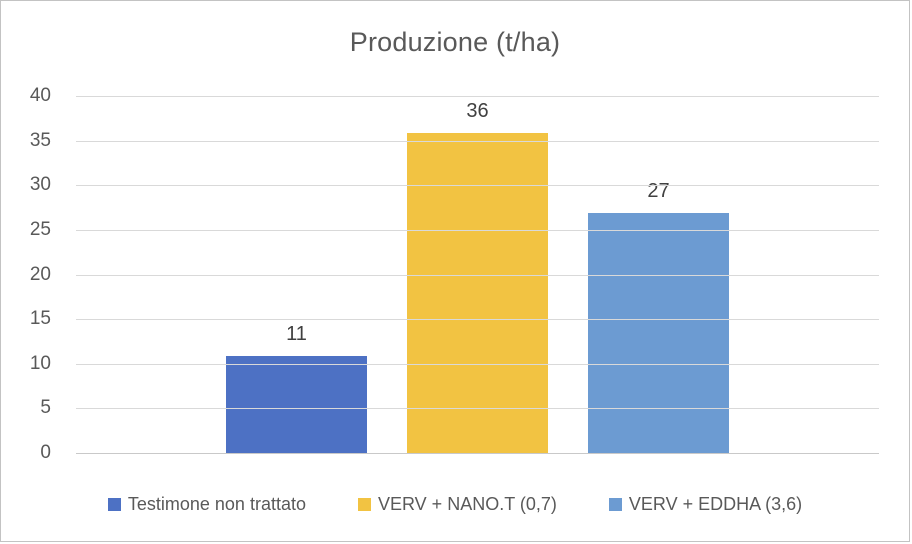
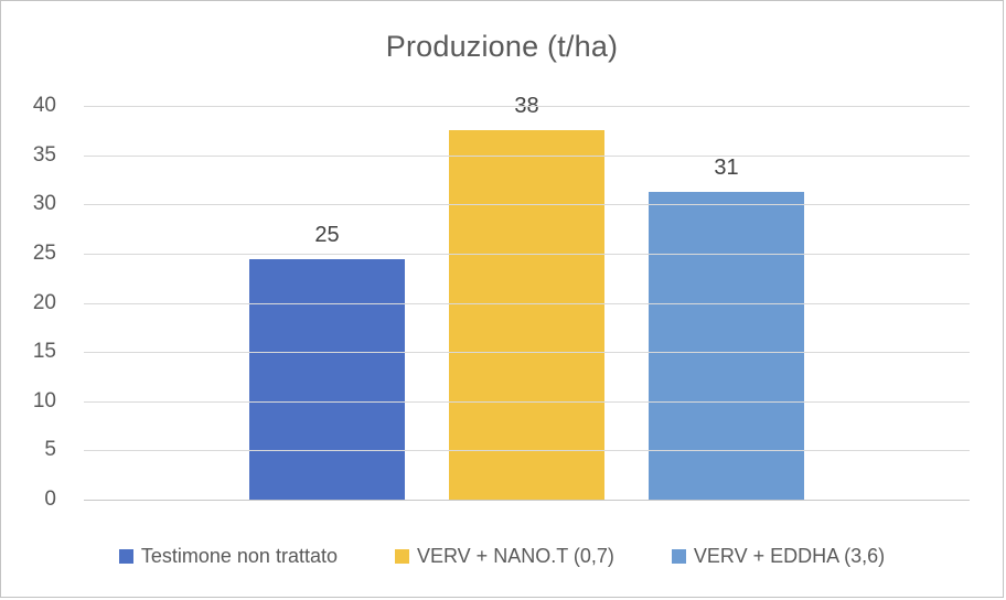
Testimone non trattato: 11 -> 25
VERV + NANO.T (0,7): 36 -> 38
VERV + EDDHA (3,6): 27 -> 31
